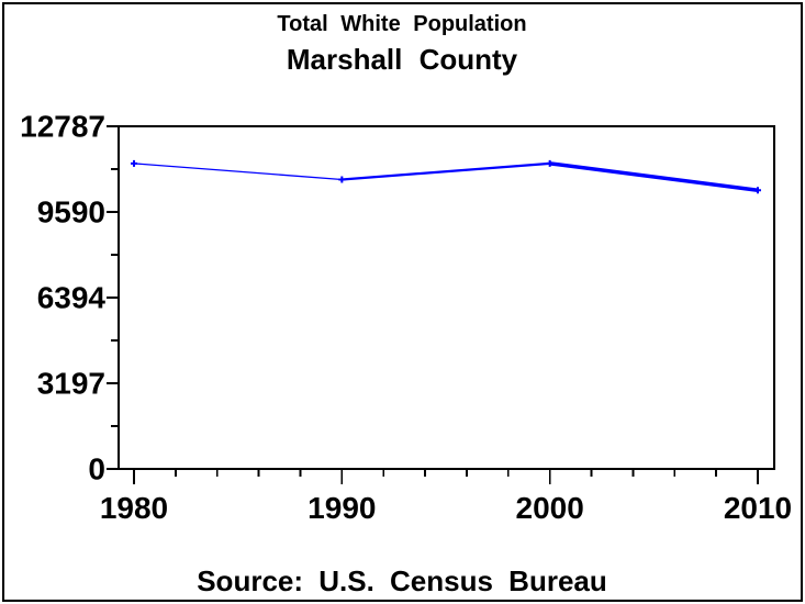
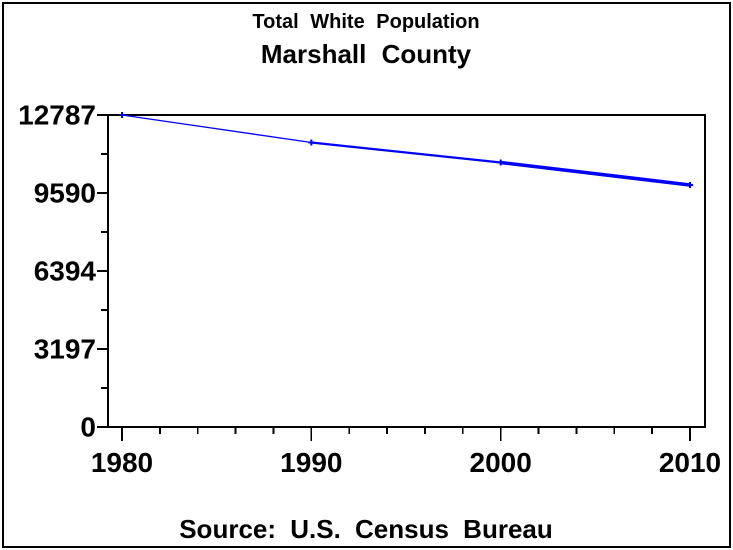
1980: 11400 -> 12800
1990: 10800 -> 11700
2000: 11400 -> 10800
2010: 10400 -> 9900
